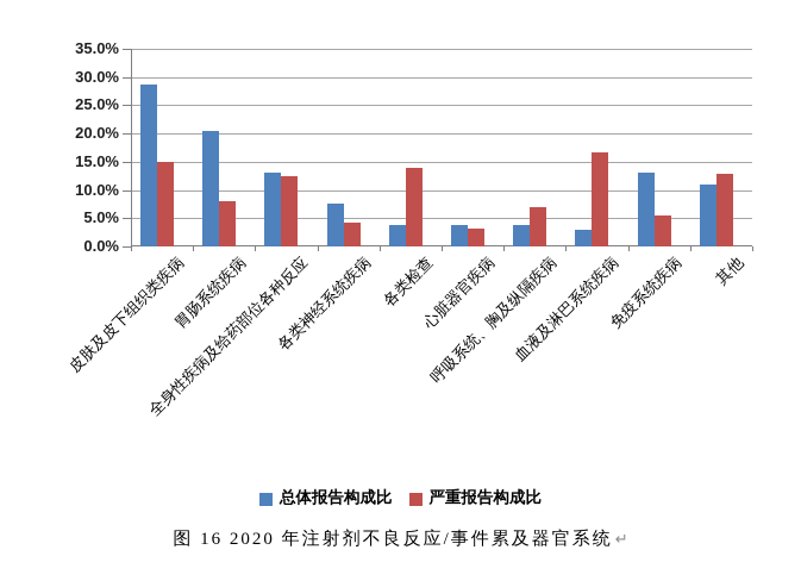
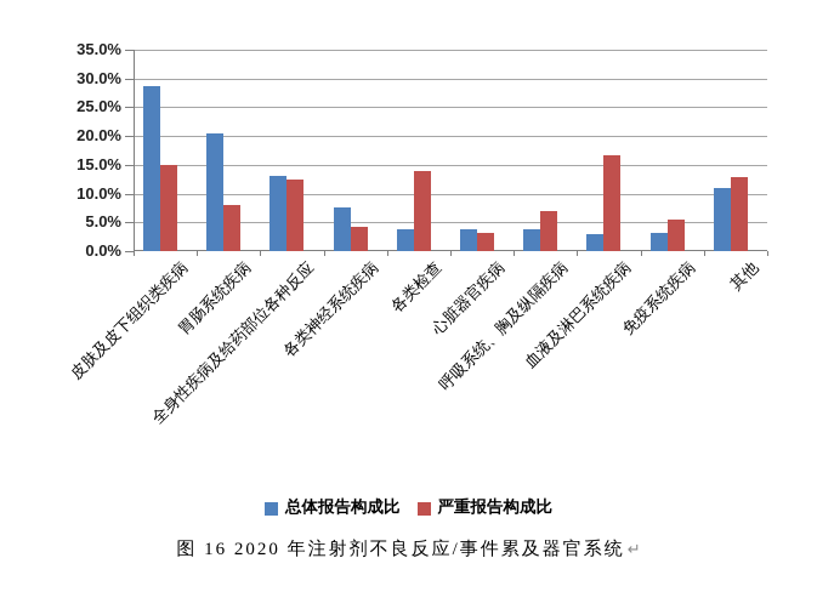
总体报告构成比/免疫系统疾病: 13% -> 3%
